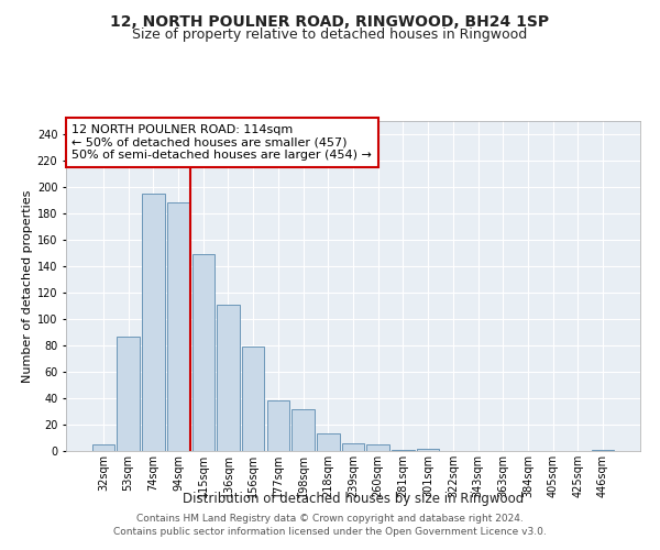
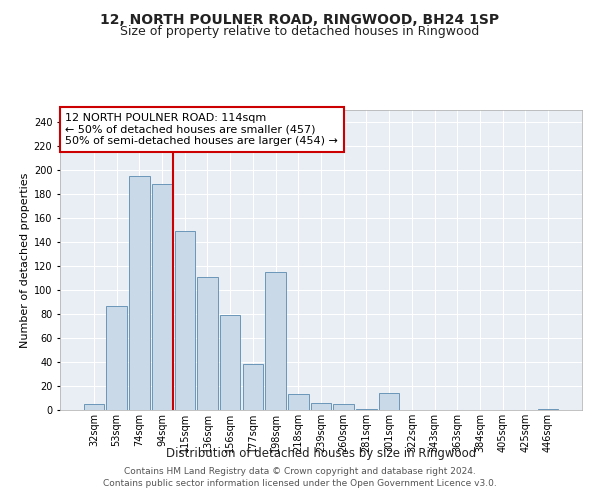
198sqm: 32 -> 115
301sqm: 2 -> 14
